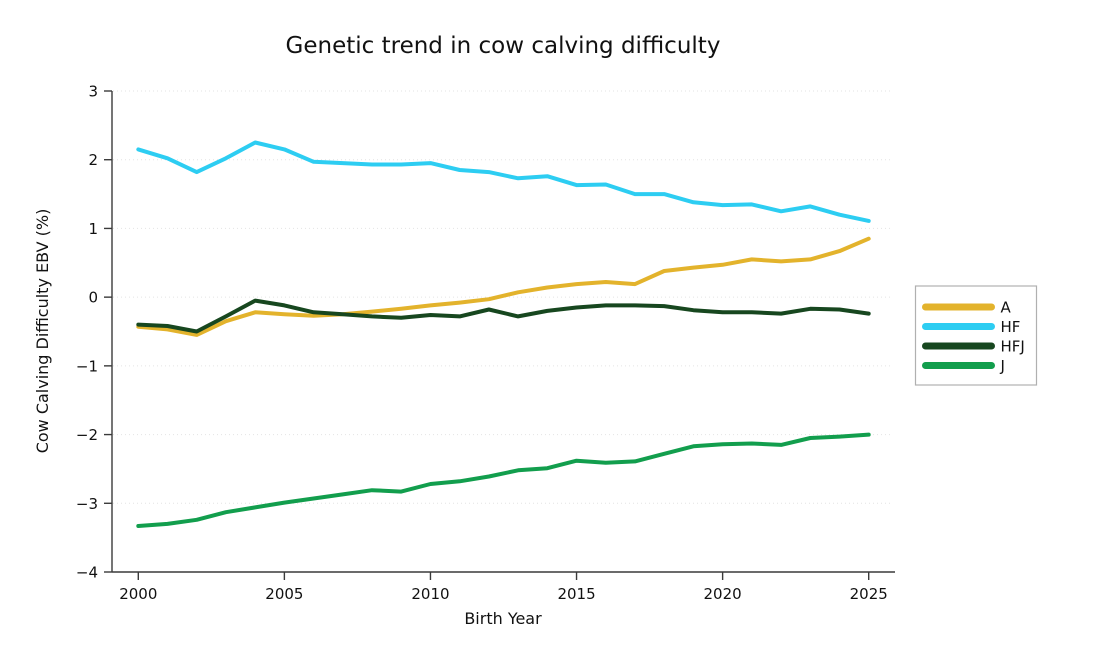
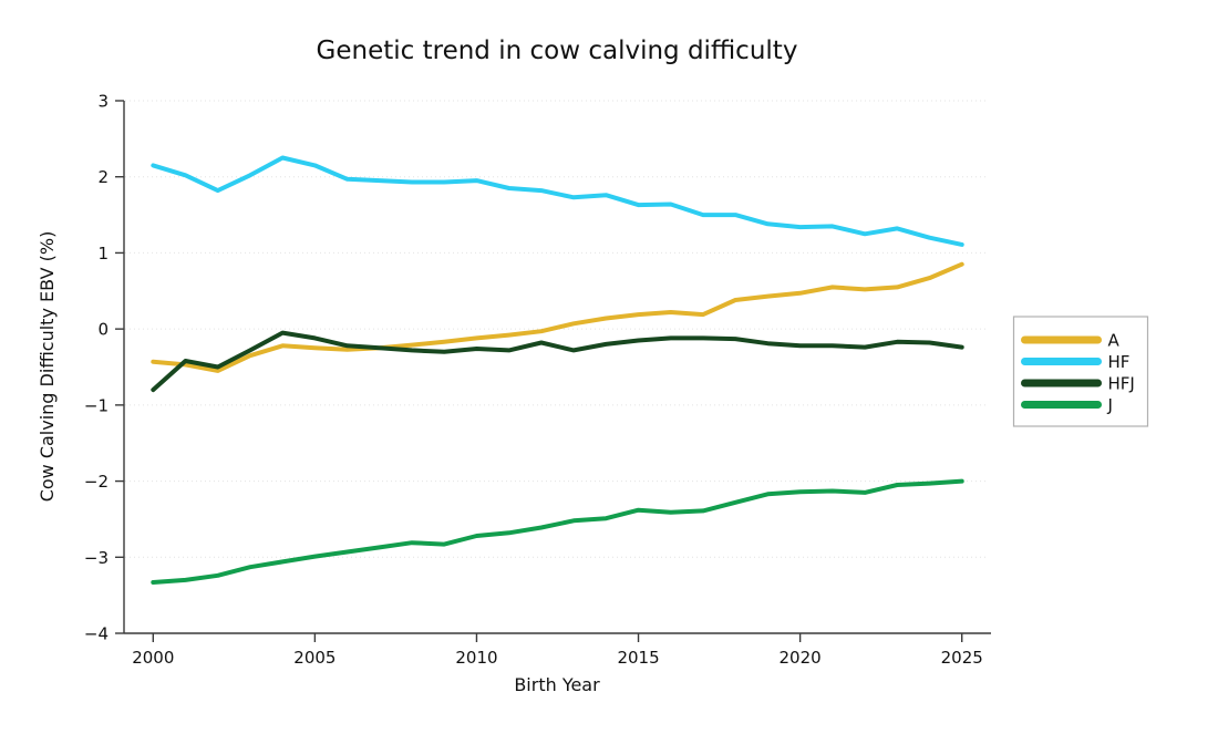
HFJ/2000: -0.4 -> -0.8
